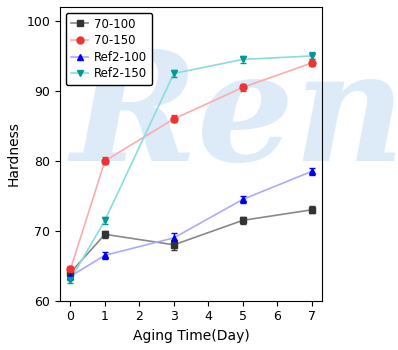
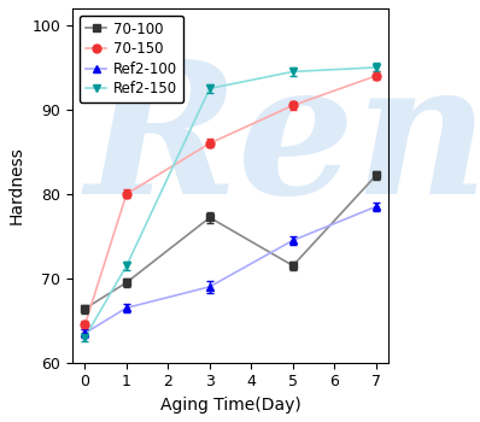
70-100/0: 64.0 -> 66.4
70-100/3: 68.0 -> 77.2
70-100/7: 73.0 -> 82.2
